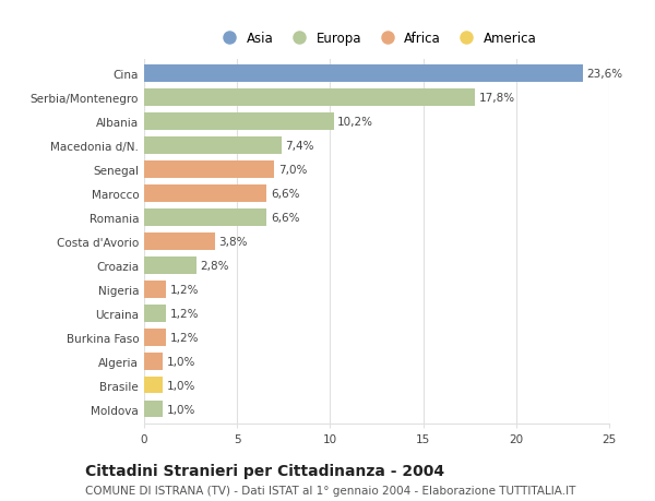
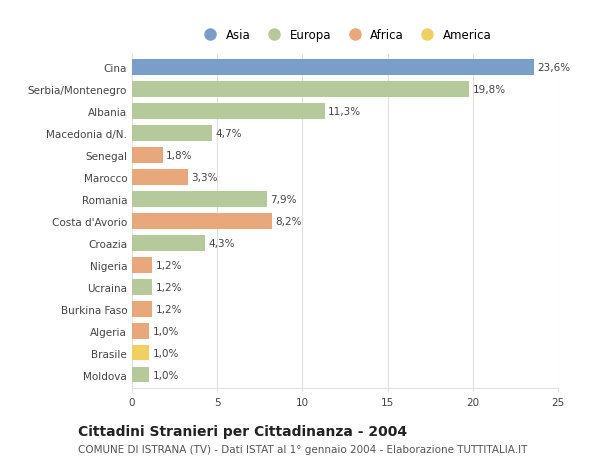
Serbia/Montenegro: 17,8% -> 19,8%
Albania: 10,2% -> 11,3%
Macedonia d/N.: 7,4% -> 4,7%
Senegal: 7,0% -> 1,8%
Marocco: 6,6% -> 3,3%
Romania: 6,6% -> 7,9%
Costa d'Avorio: 3,8% -> 8,2%
Croazia: 2,8% -> 4,3%
